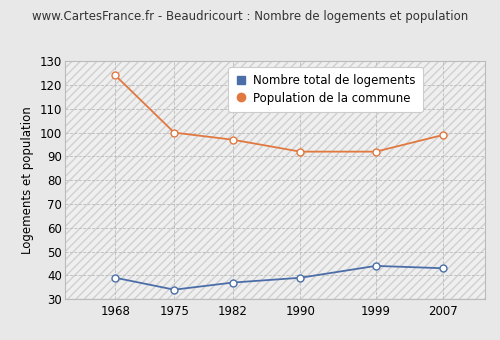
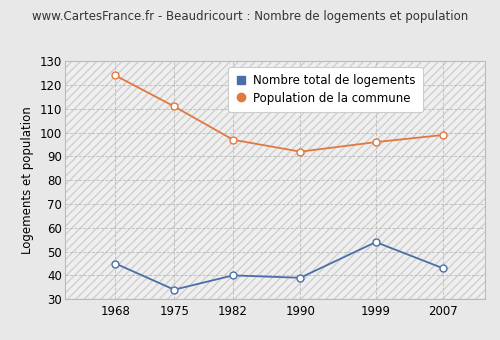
Nombre total de logements/1968: 39 -> 45
Population de la commune/1975: 100 -> 111
Nombre total de logements/1982: 37 -> 40
Nombre total de logements/1999: 44 -> 54
Population de la commune/1999: 92 -> 96
